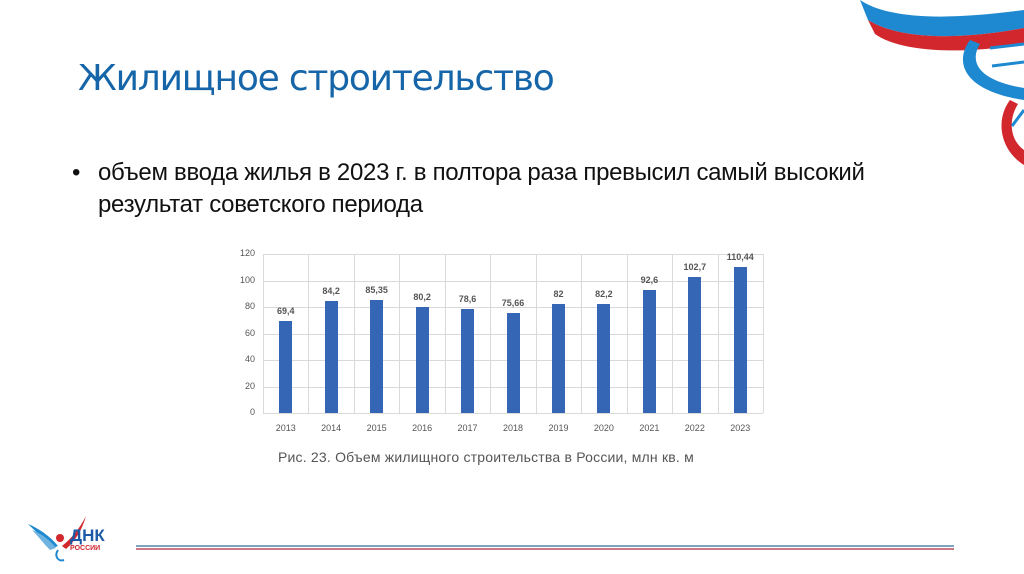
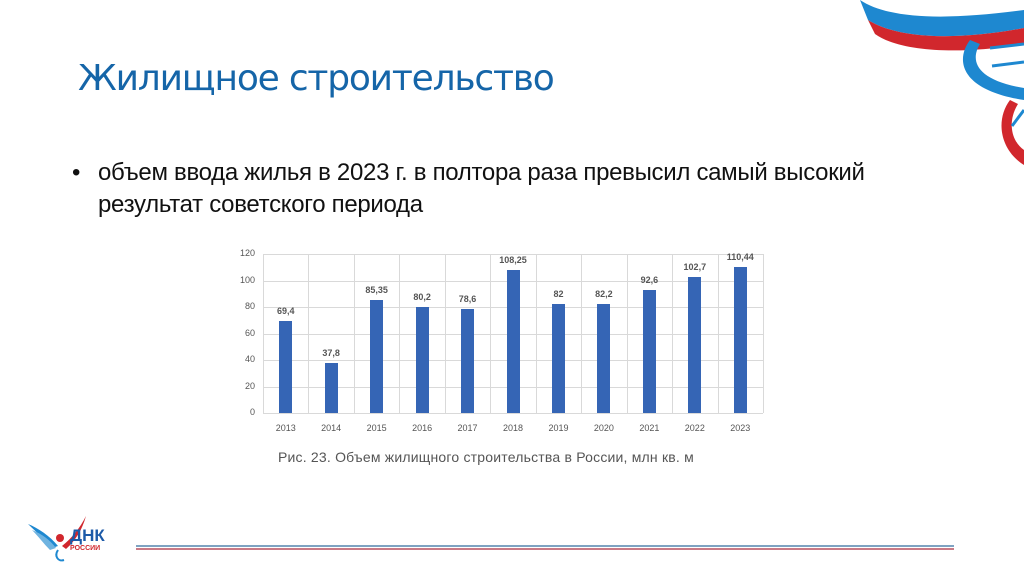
2014: 84,2 -> 37,8
2018: 75,66 -> 108,25
